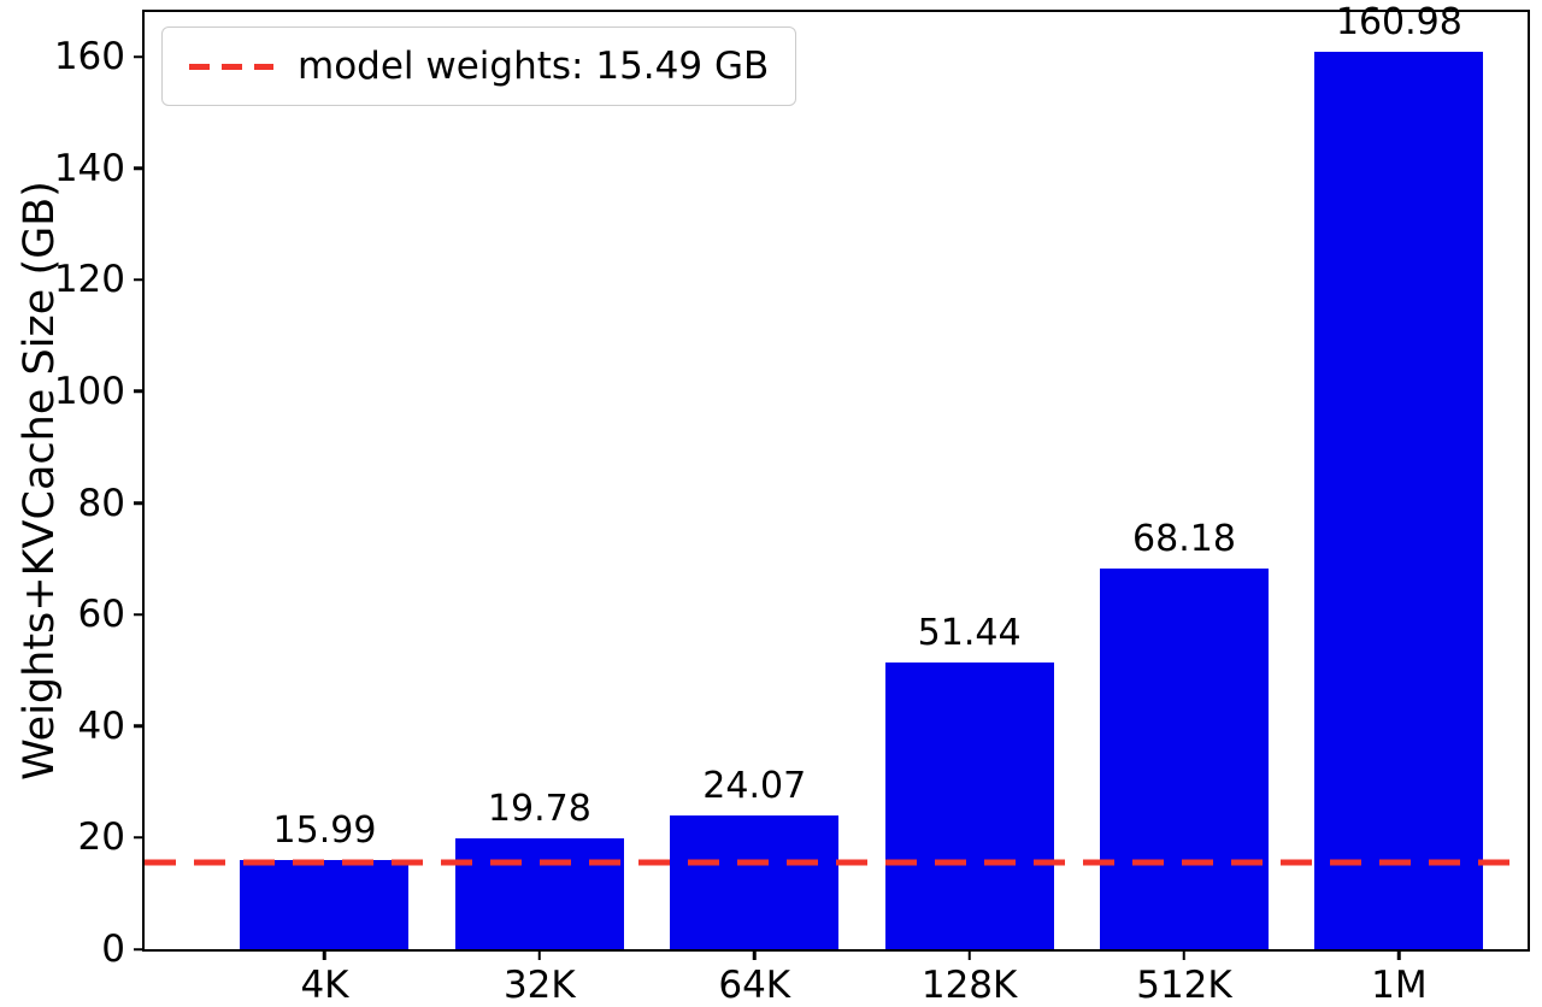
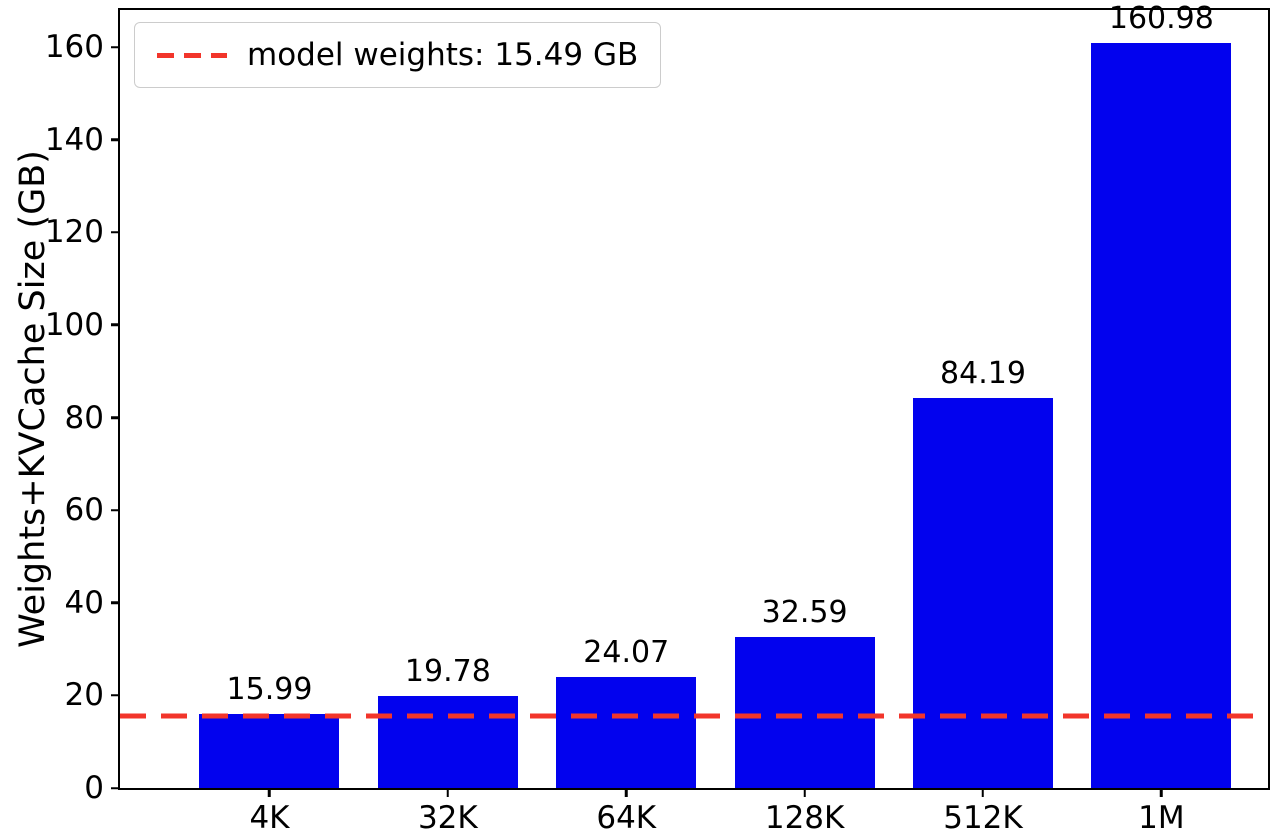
128K: 51.44 -> 32.59
512K: 68.18 -> 84.19
